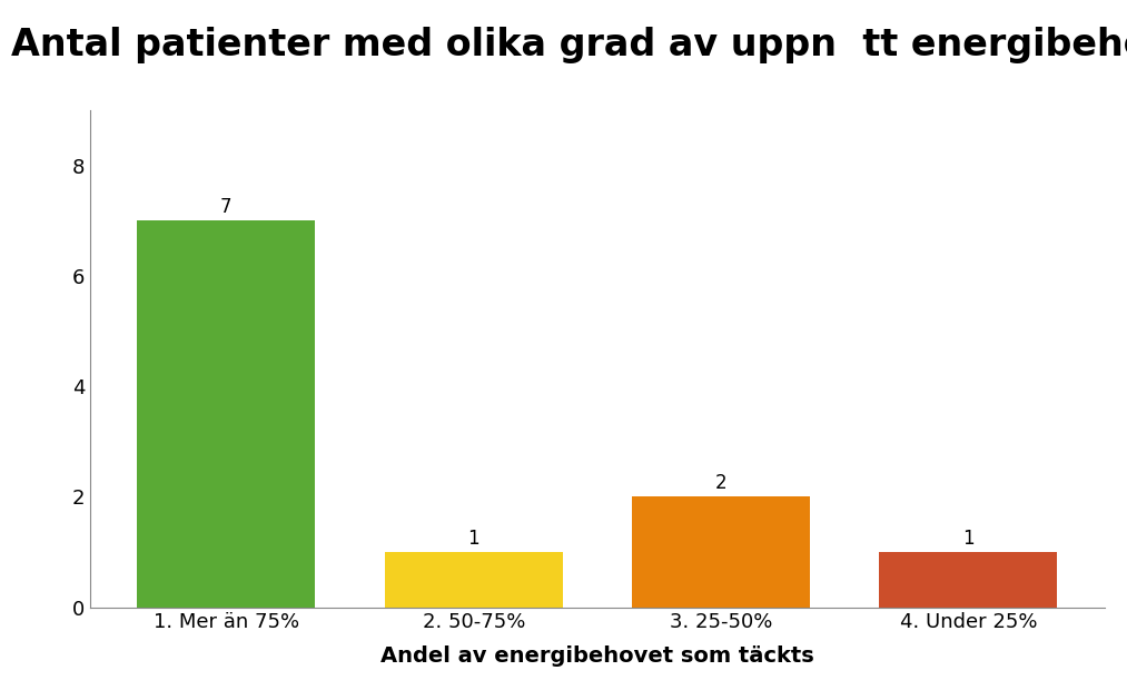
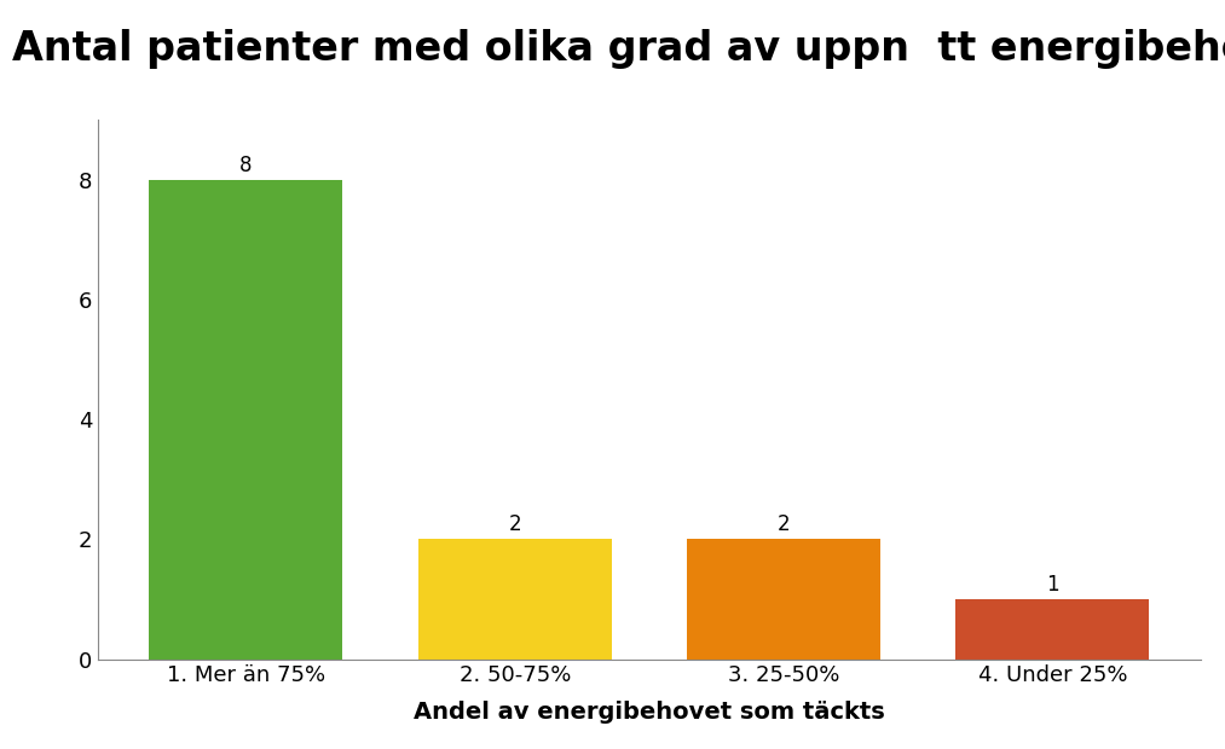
1. Mer än 75%: 7 -> 8
2. 50-75%: 1 -> 2
